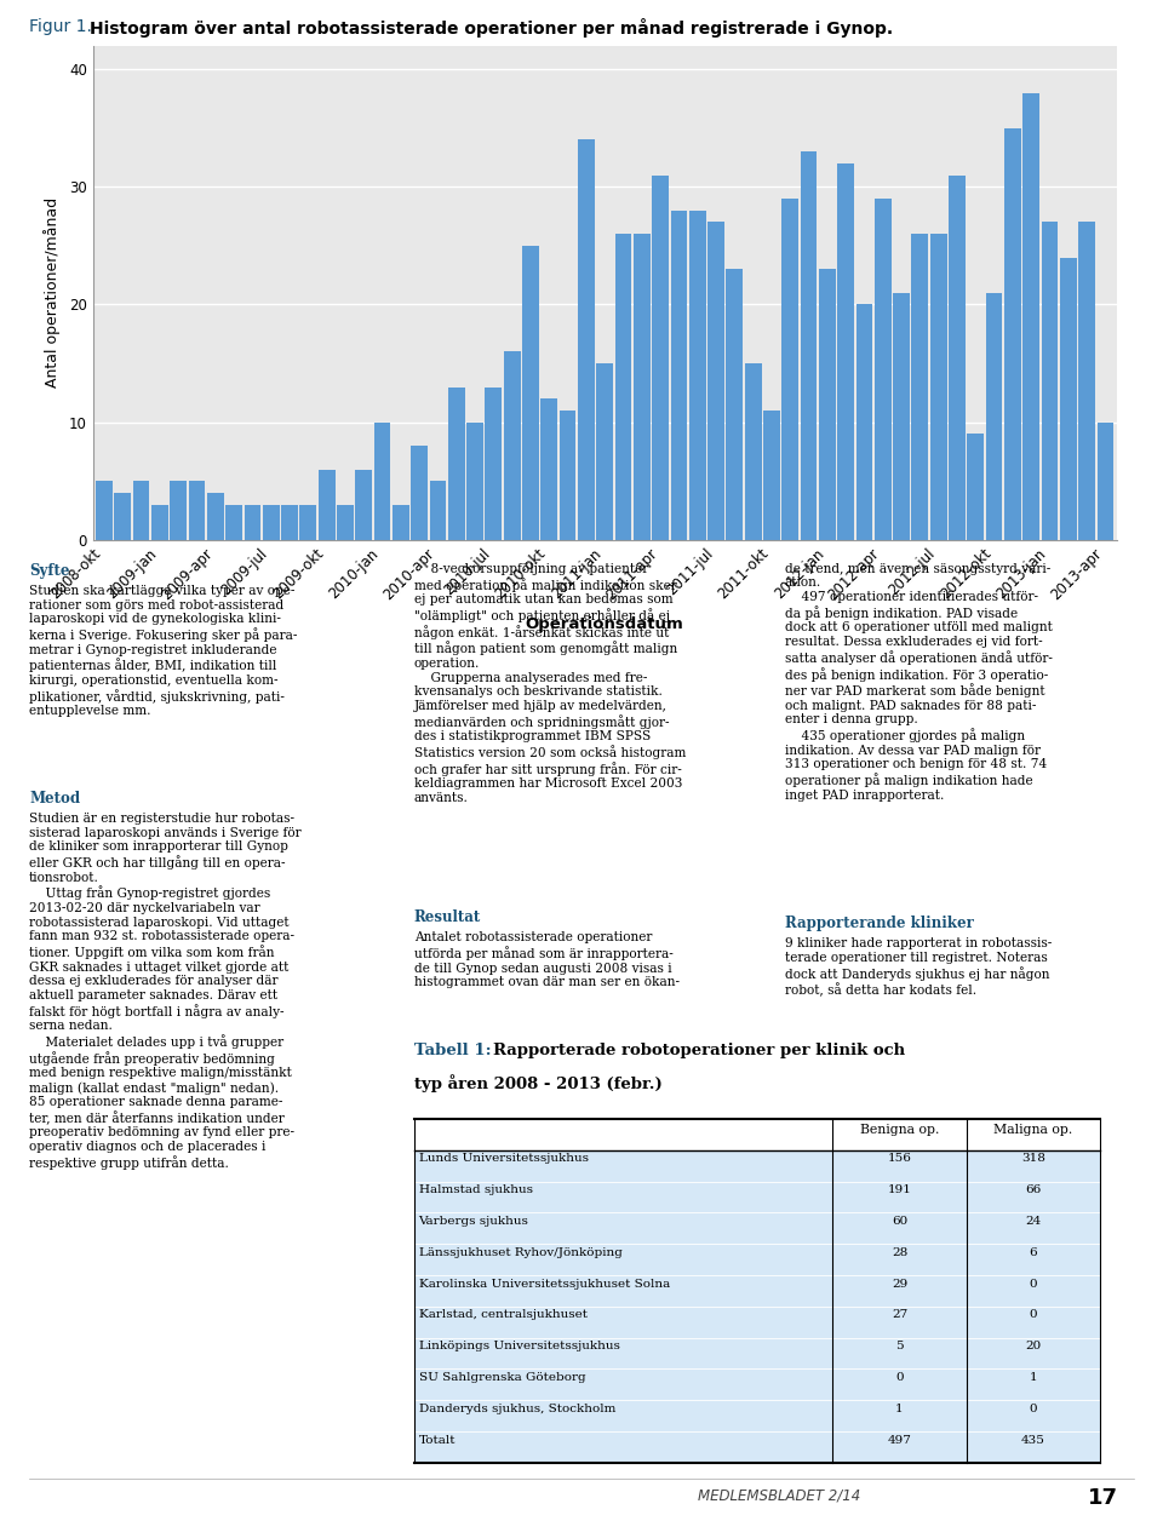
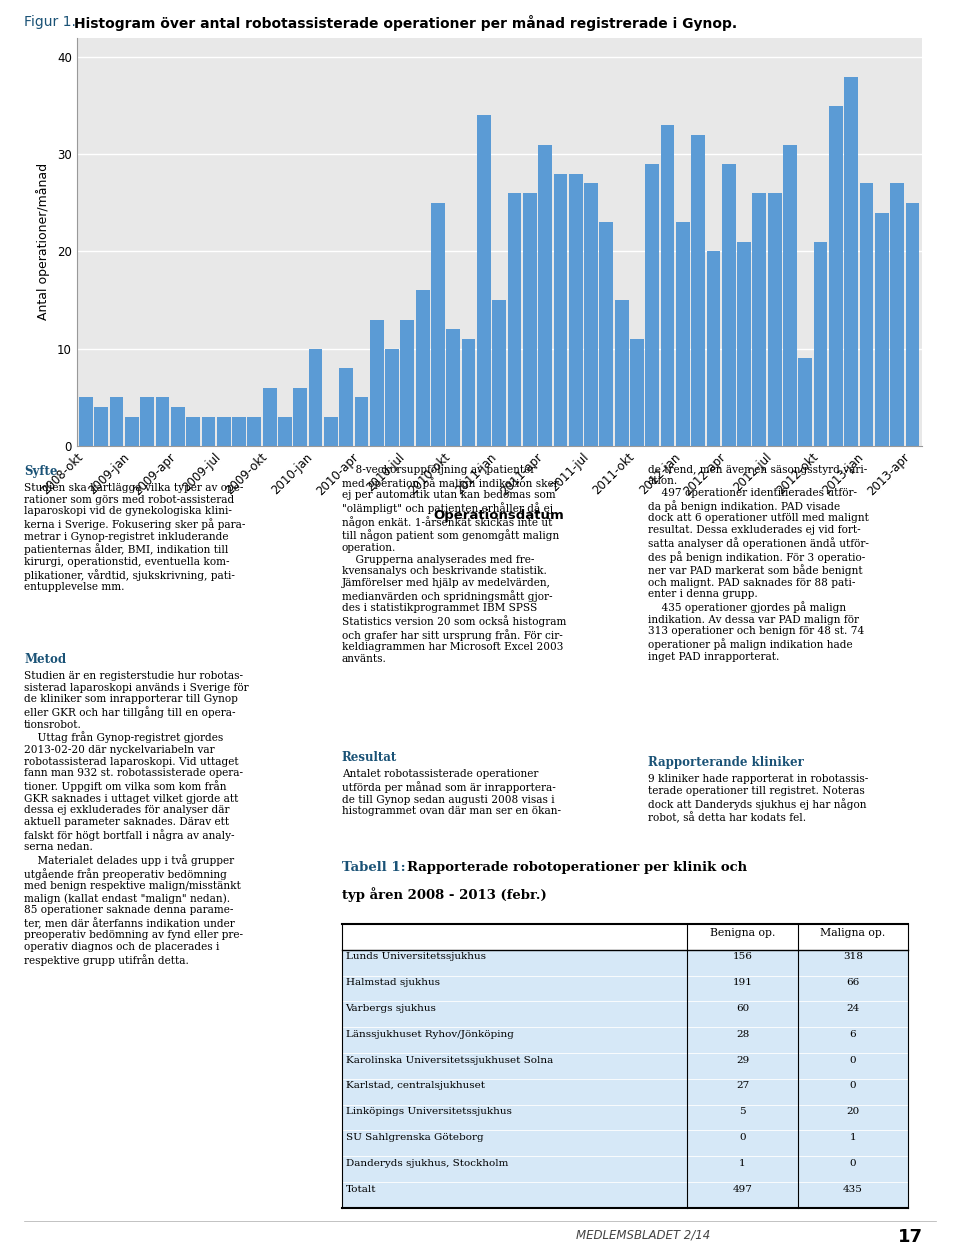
2013-apr: 10 -> 25
